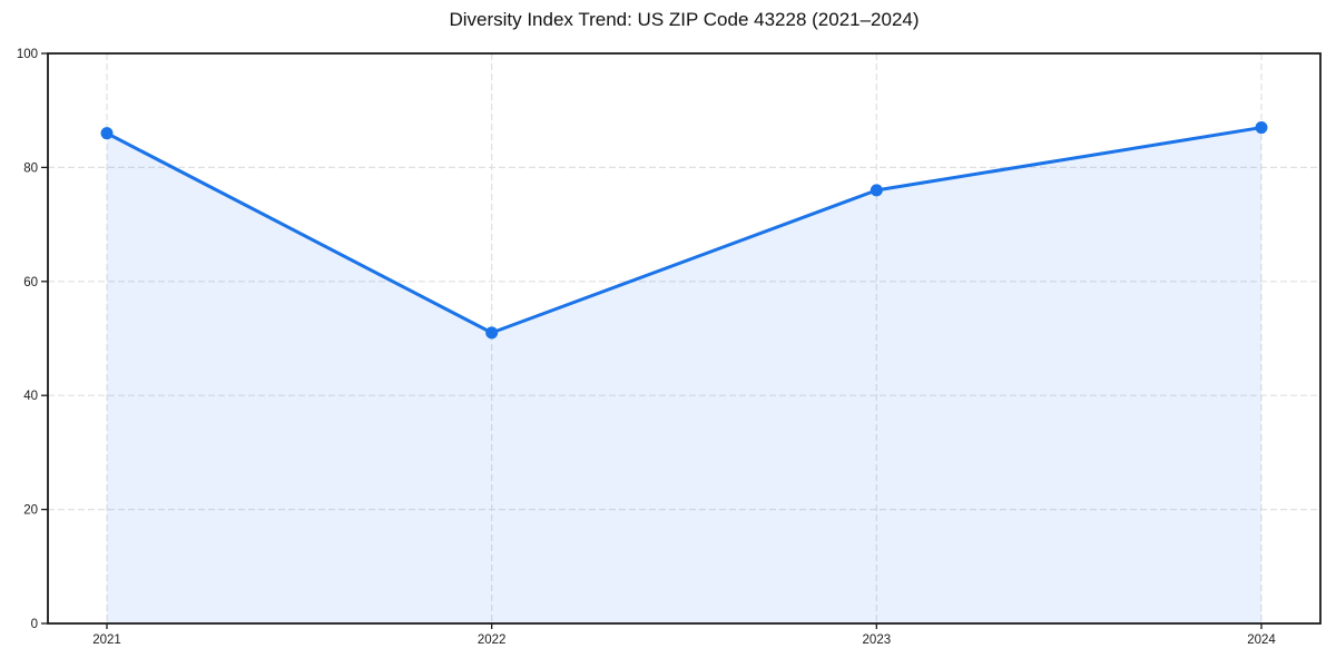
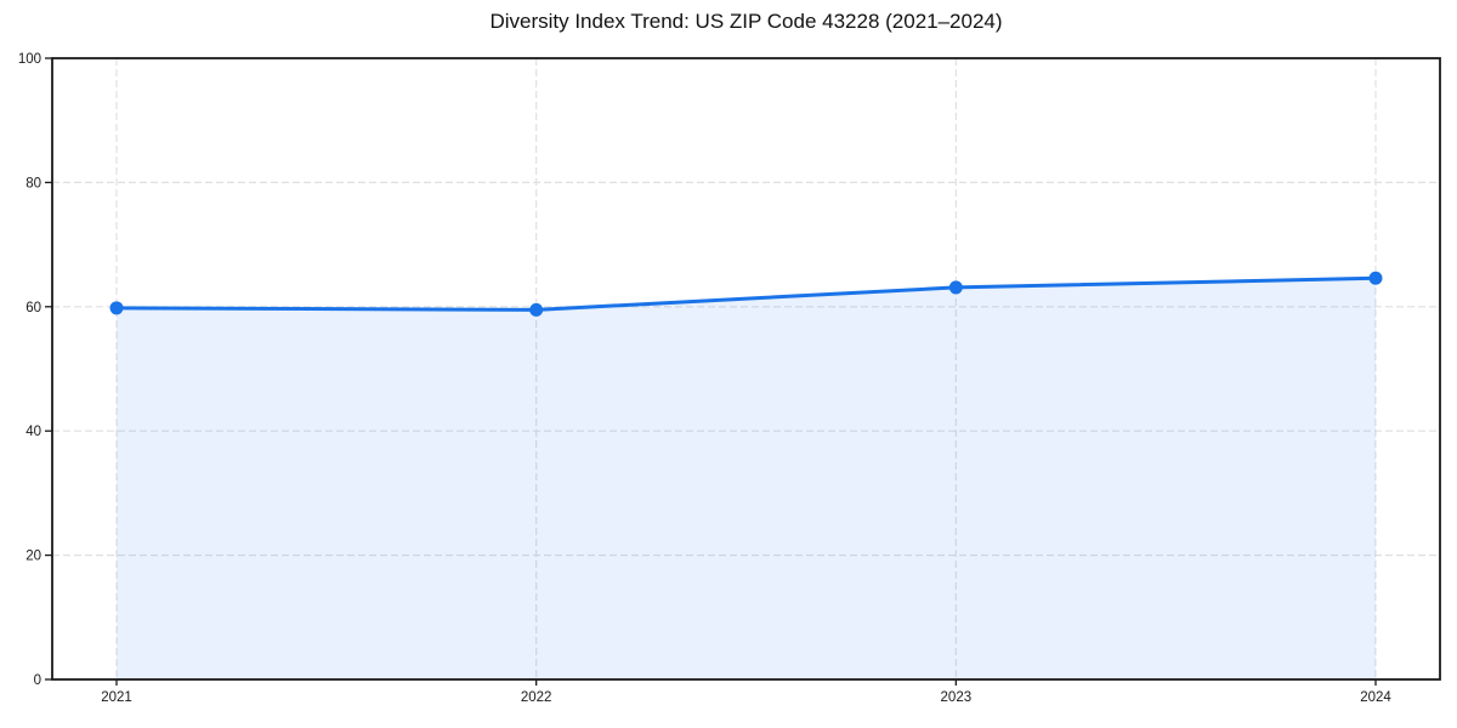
2021: 86 -> 60
2022: 51 -> 60
2023: 76 -> 63
2024: 87 -> 65
